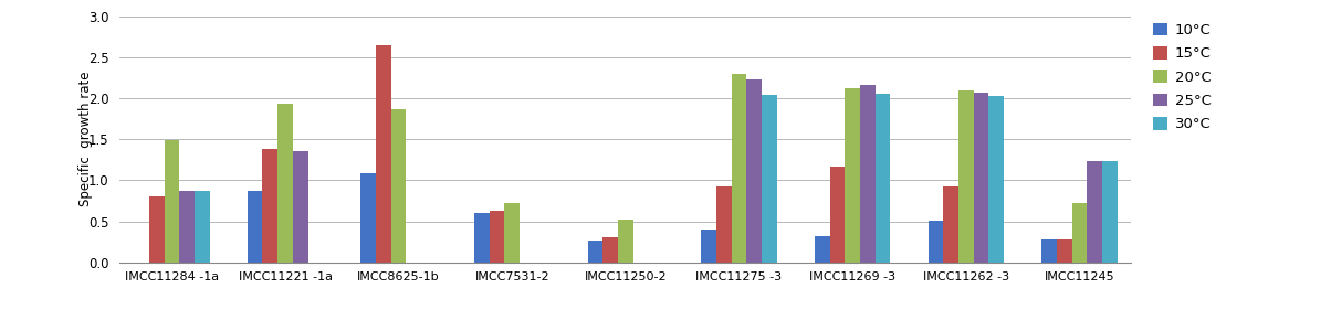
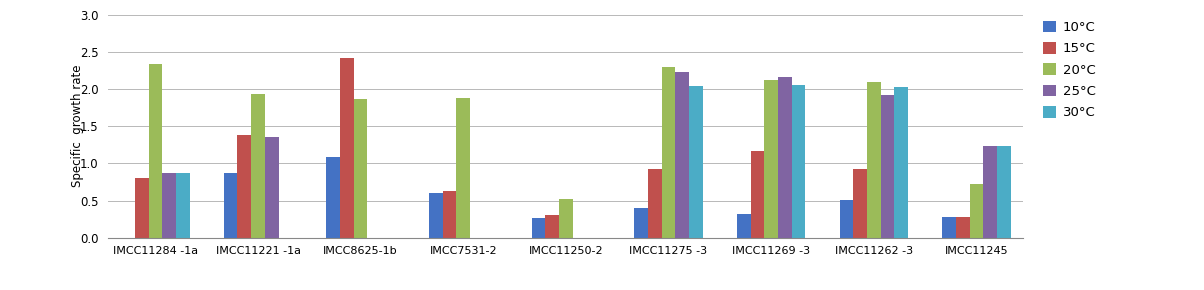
20°C/IMCC11284 -1a: 1.49 -> 2.34
15°C/IMCC8625-1b: 2.65 -> 2.42
20°C/IMCC7531-2: 0.72 -> 1.88
25°C/IMCC11262 -3: 2.07 -> 1.92
